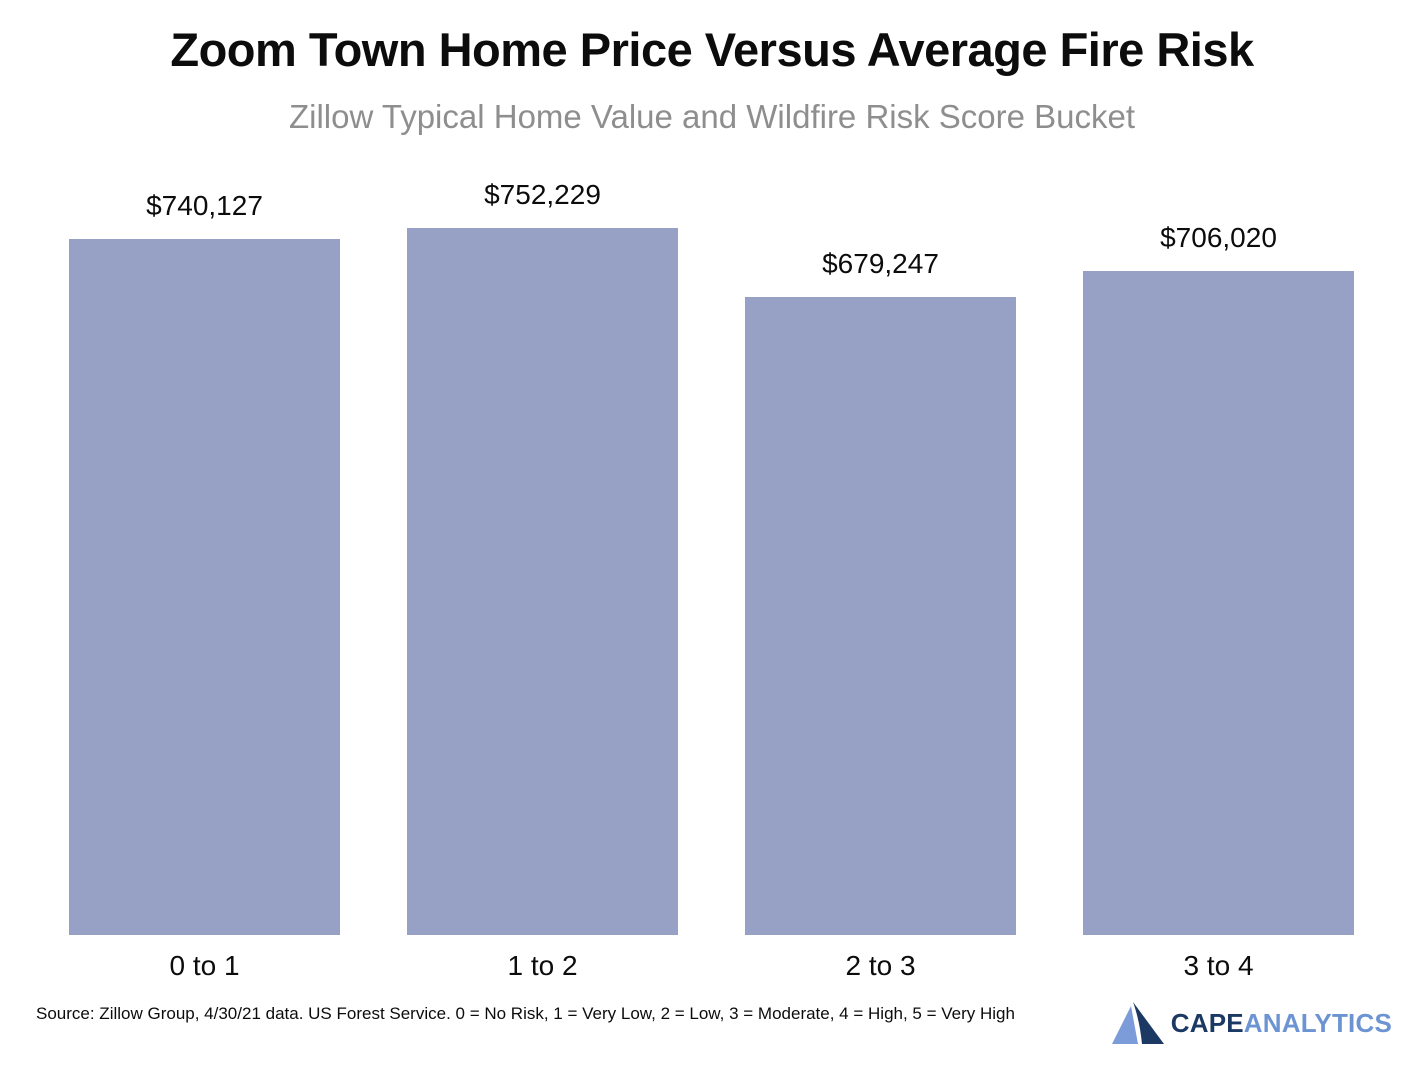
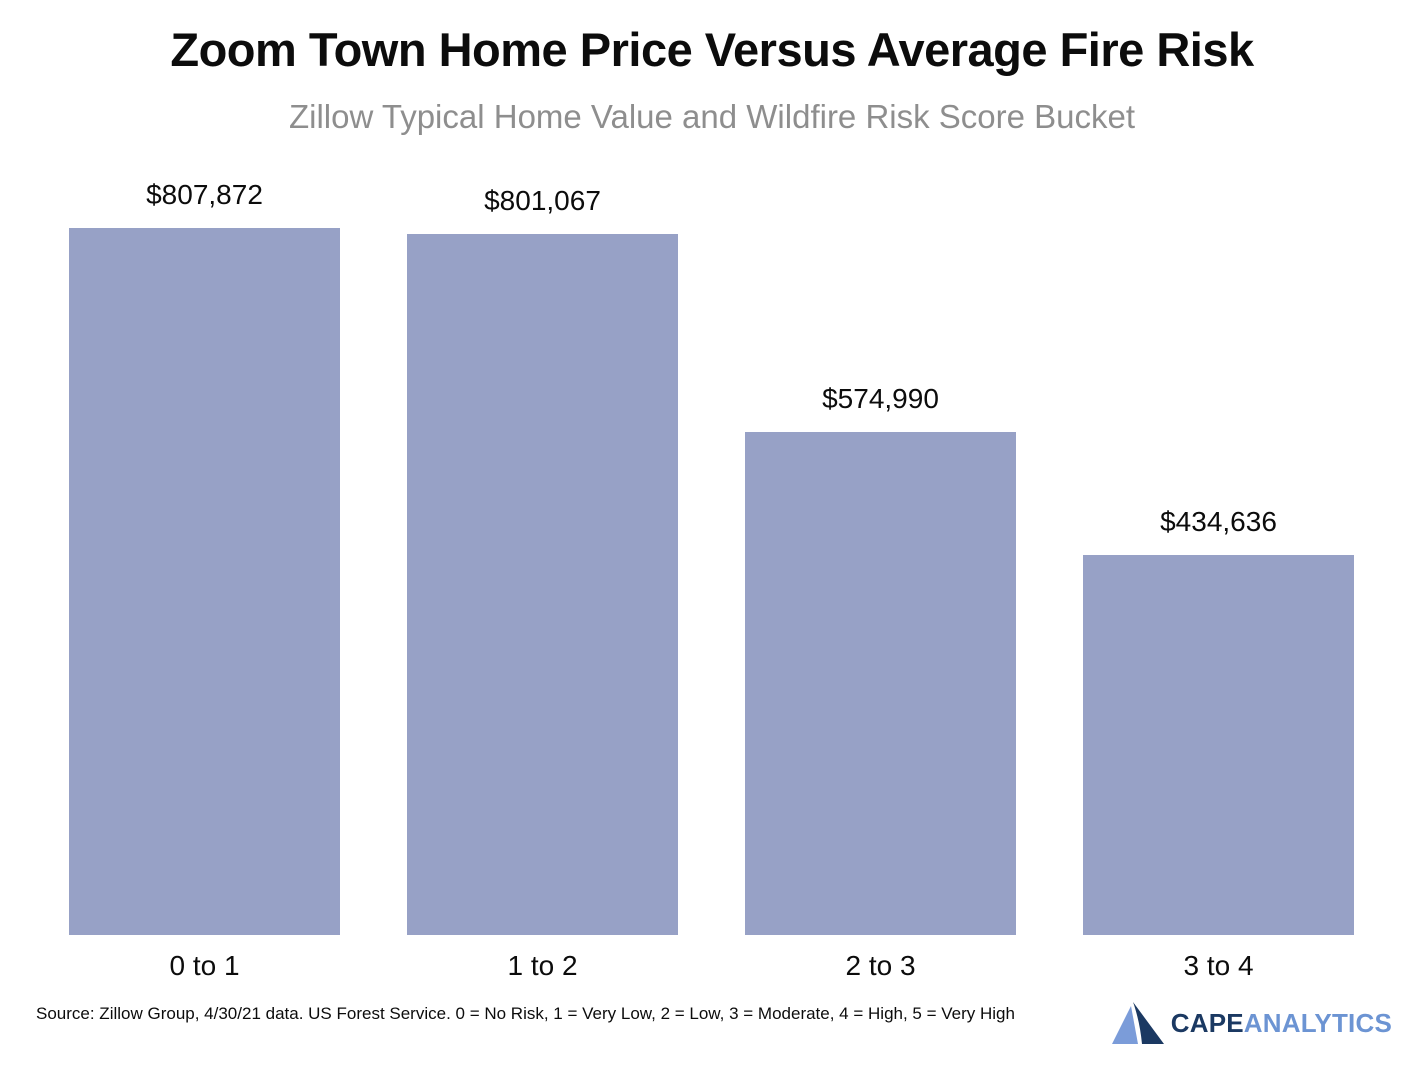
0 to 1: $740,127 -> $807,872
1 to 2: $752,229 -> $801,067
2 to 3: $679,247 -> $574,990
3 to 4: $706,020 -> $434,636
